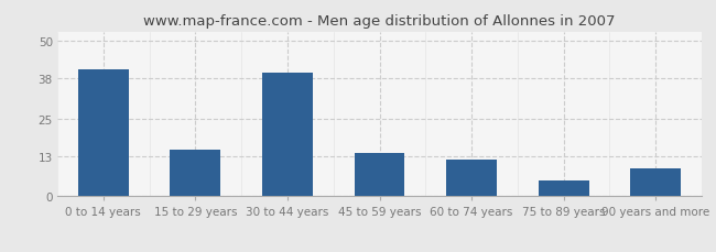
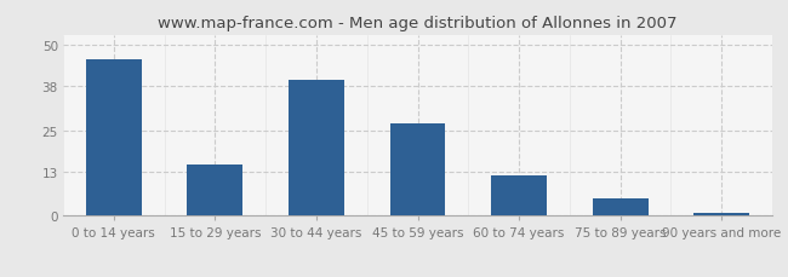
0 to 14 years: 41 -> 46
45 to 59 years: 14 -> 27
90 years and more: 9 -> 1
